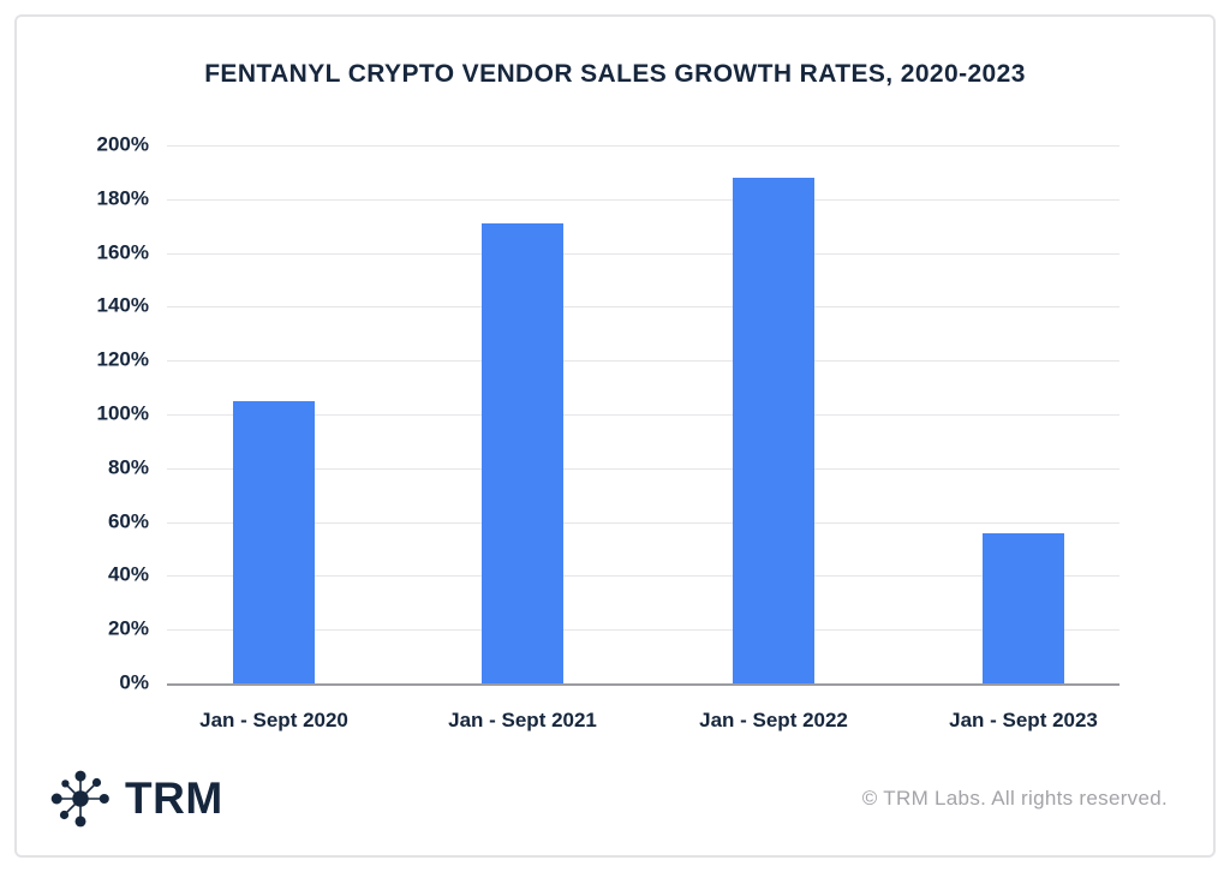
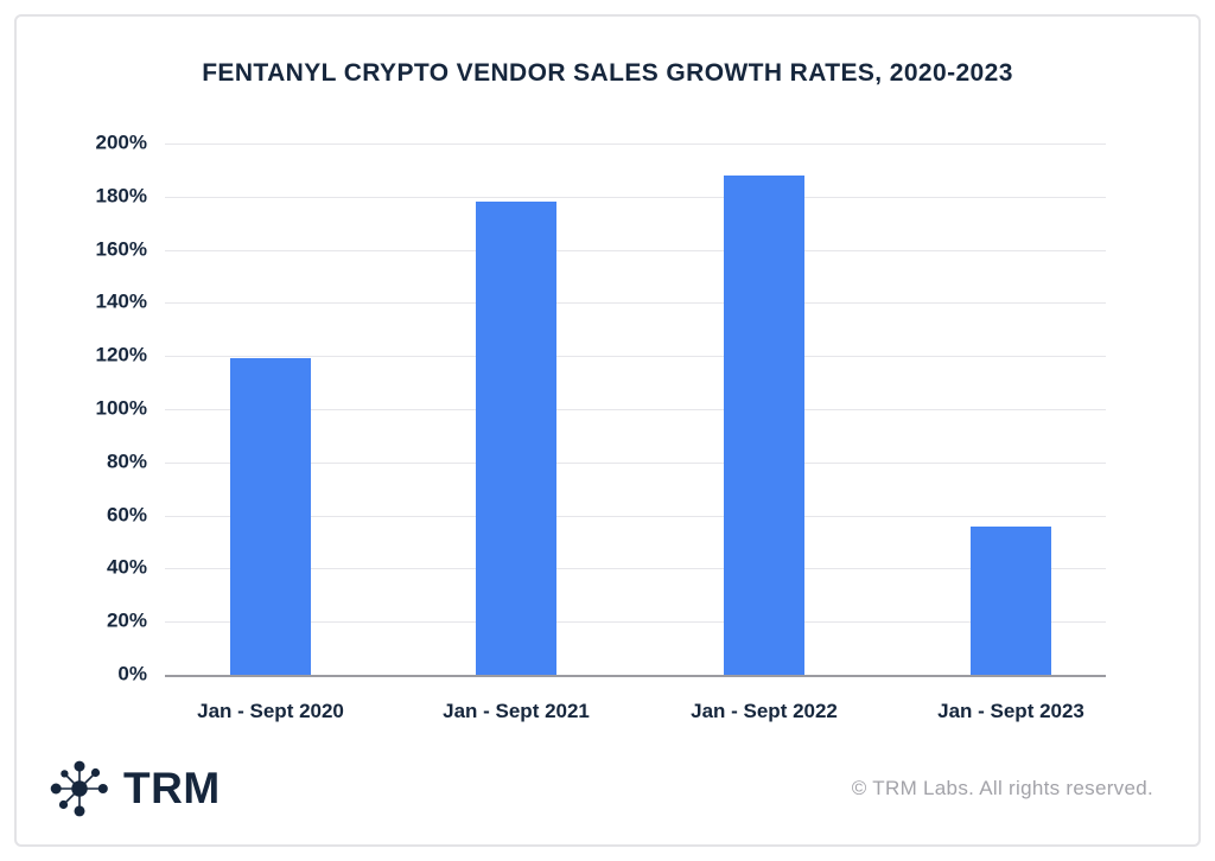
Jan - Sept 2020: 105% -> 119%
Jan - Sept 2021: 171% -> 178%
